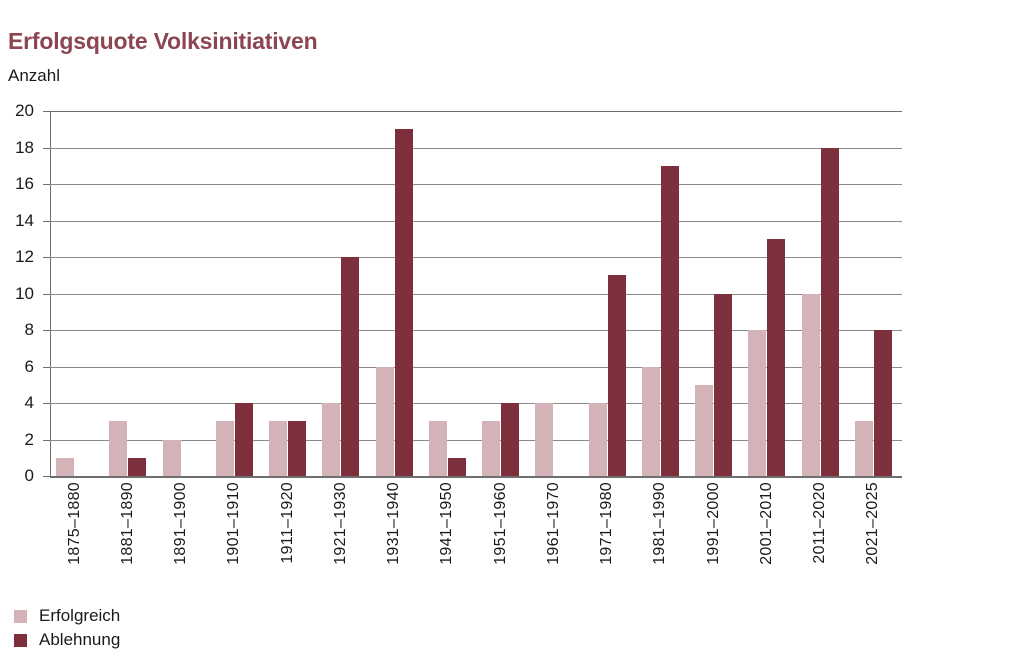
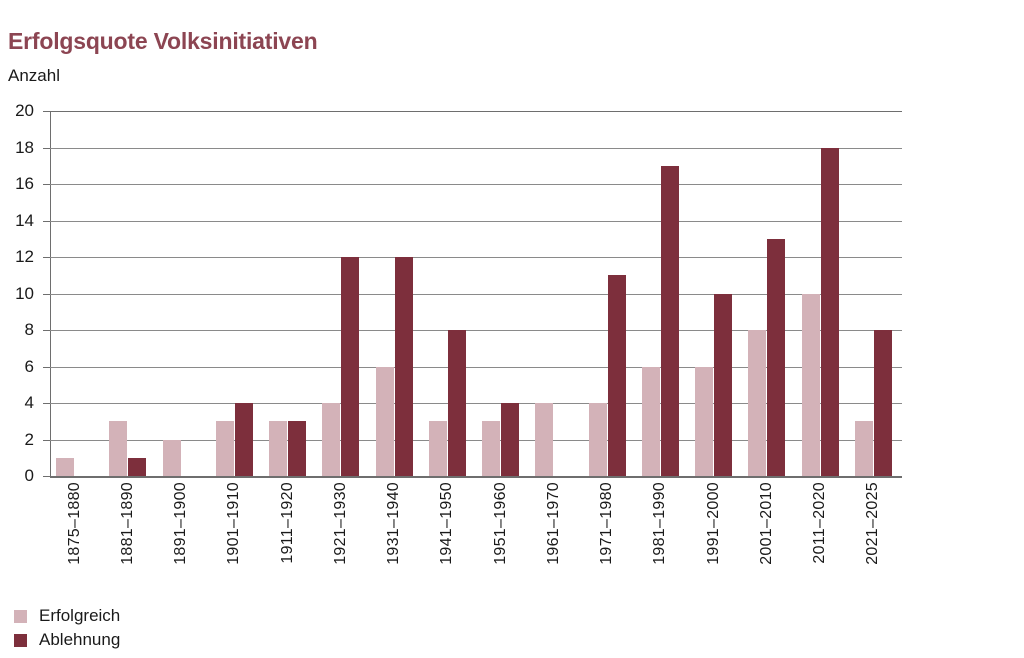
Ablehnung/1931–1940: 19 -> 12
Ablehnung/1941–1950: 1 -> 8
Erfolgreich/1991–2000: 5 -> 6
